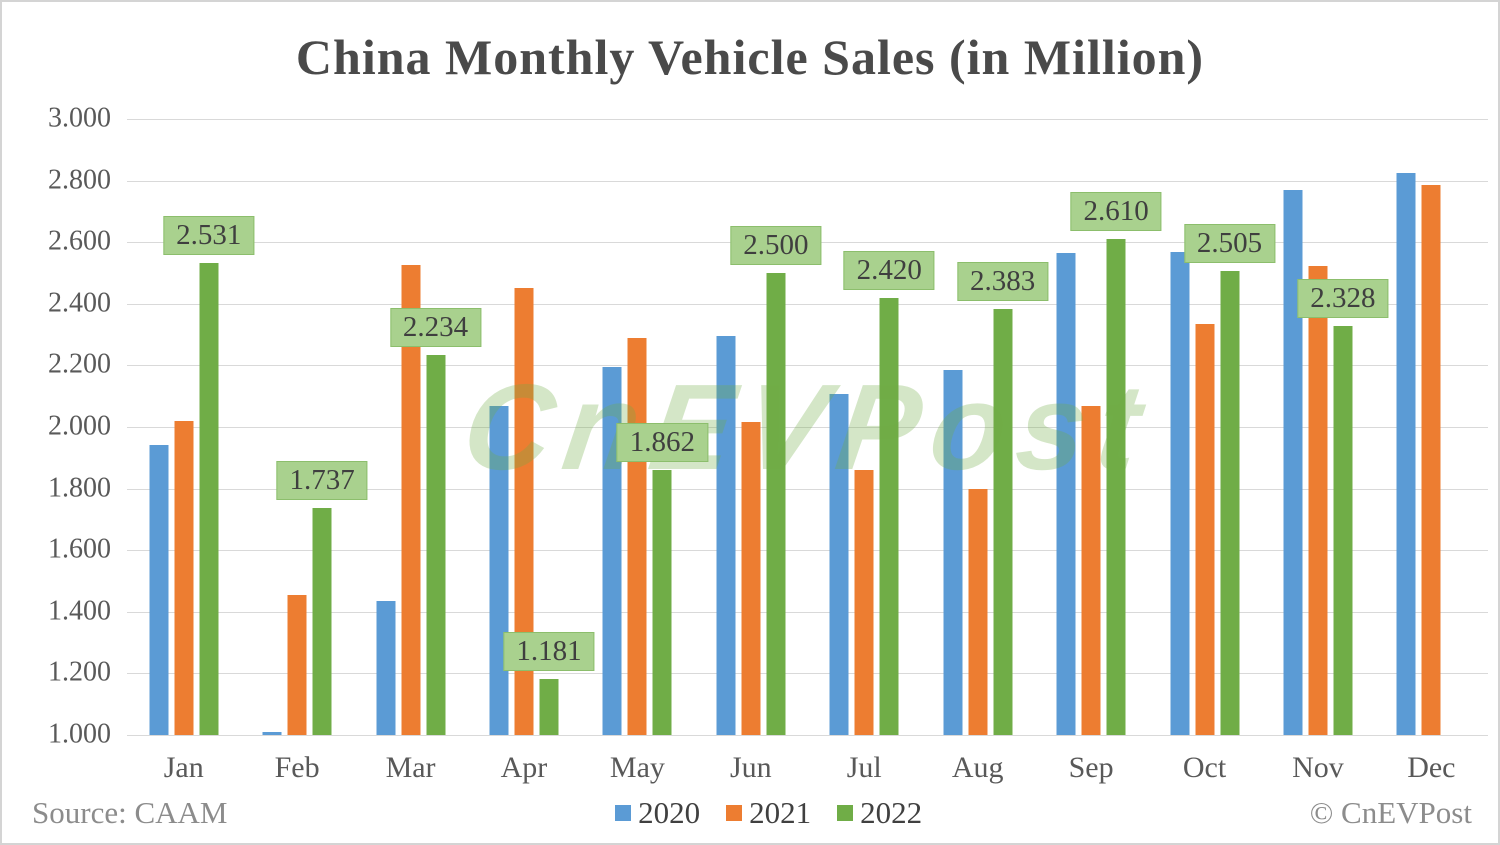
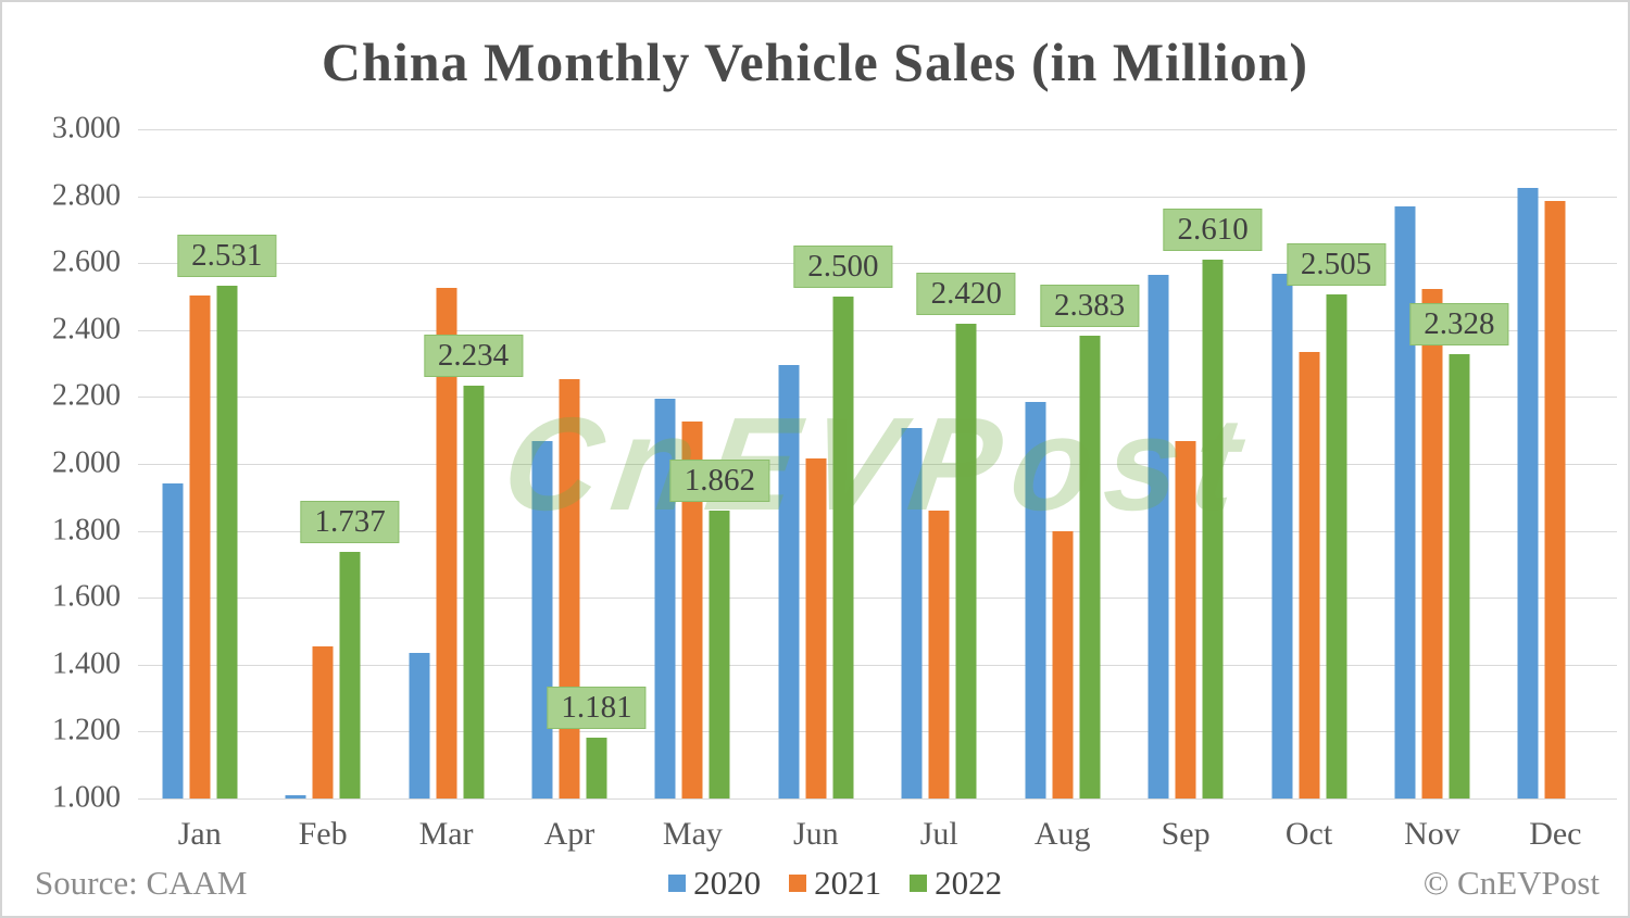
2021/Jan: 2.02 -> 2.50
2021/Apr: 2.45 -> 2.25
2021/May: 2.29 -> 2.13
